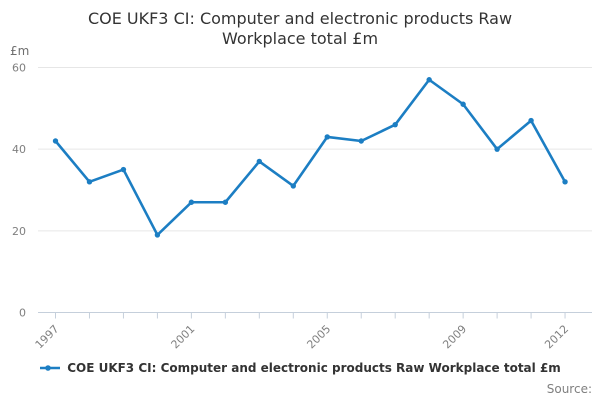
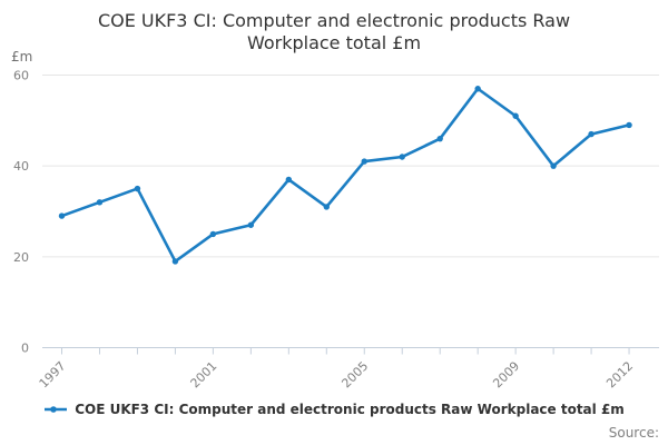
1997: 42 -> 29
2001: 27 -> 25
2005: 43 -> 41
2012: 32 -> 49
